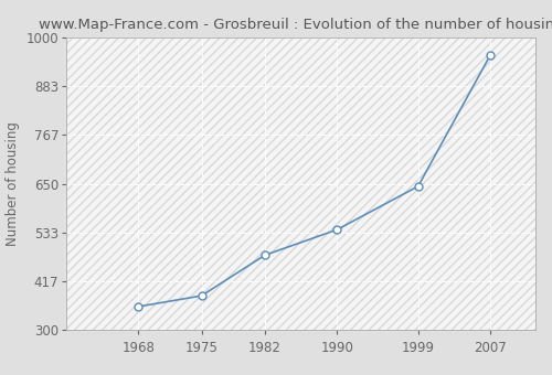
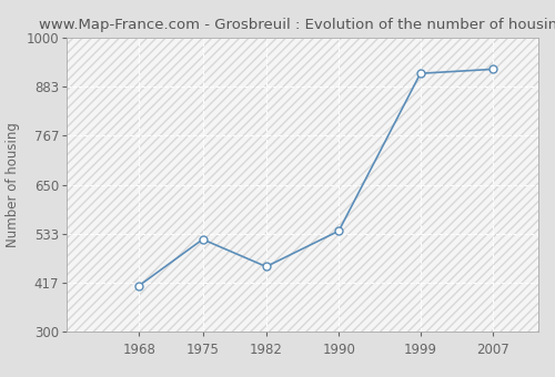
1968: 356 -> 410
1975: 382 -> 520
1982: 479 -> 455
1999: 644 -> 915
2007: 958 -> 925
